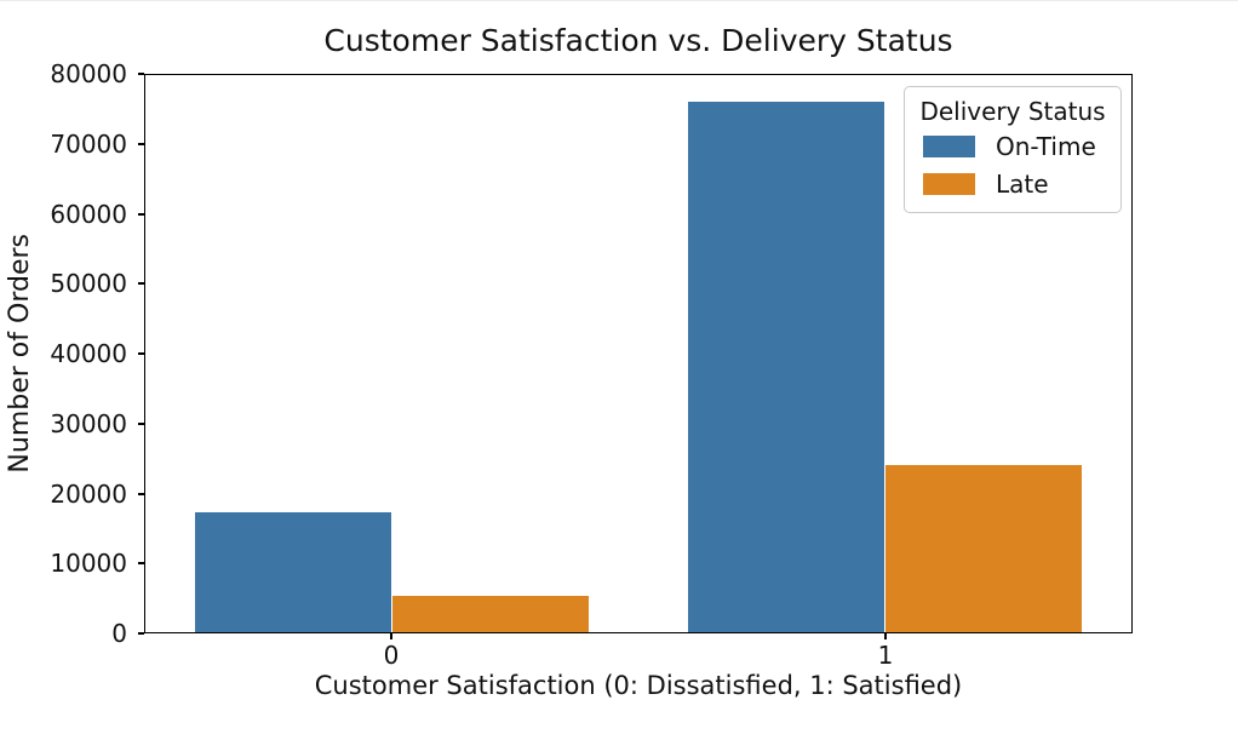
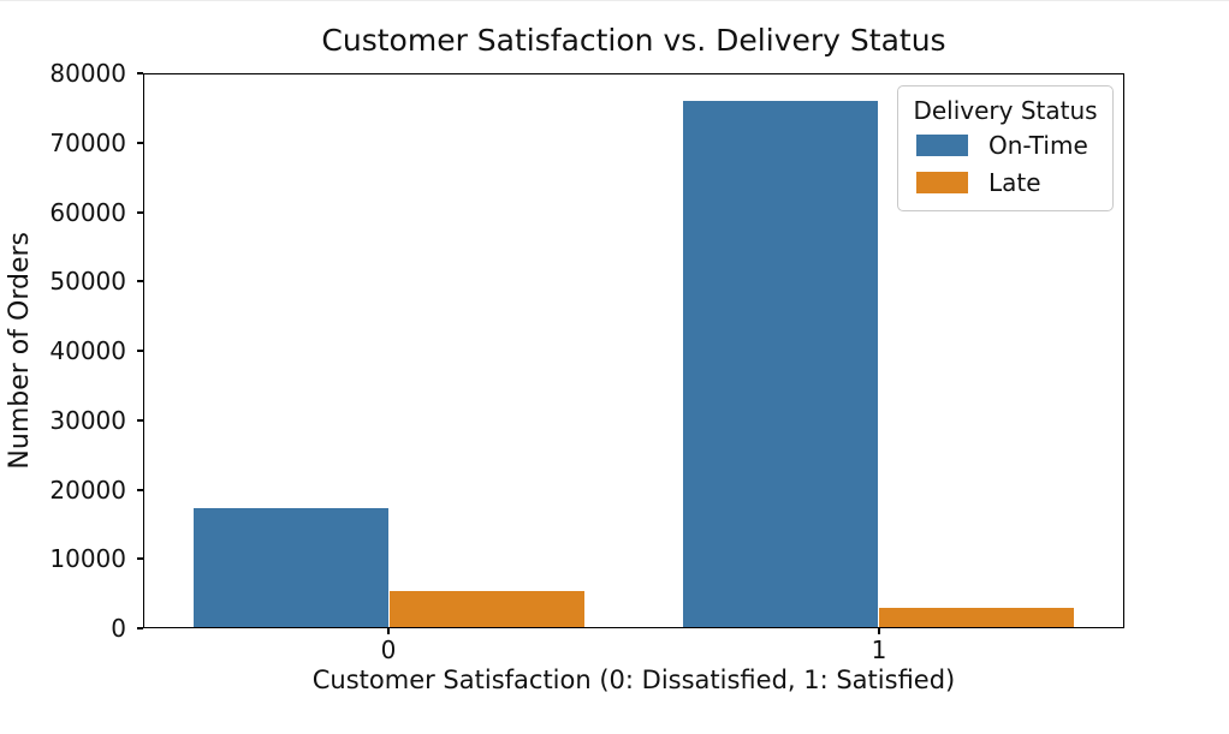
Late/1: 24000 -> 3000
